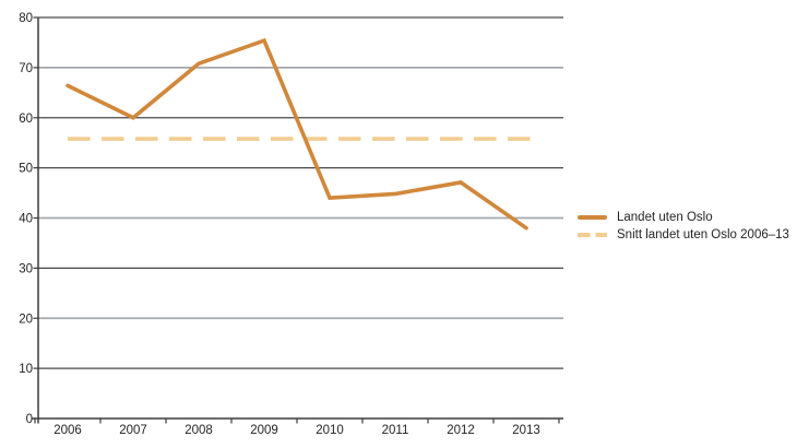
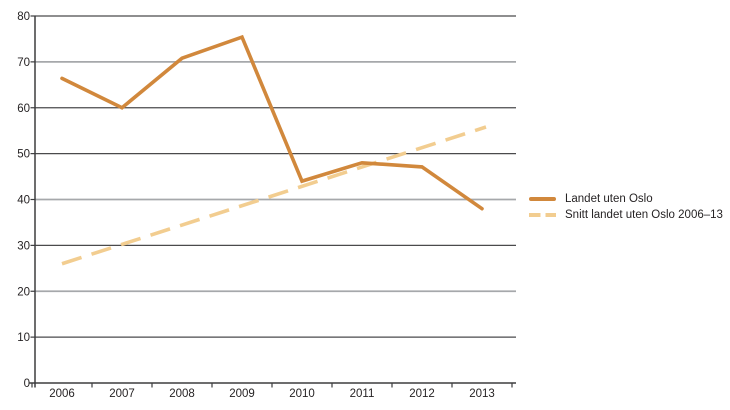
Snitt landet uten Oslo 2006–13/2006: 56 -> 26
Snitt landet uten Oslo 2006–13/2007: 56 -> 59
Landet uten Oslo/2011: 45 -> 48
Snitt landet uten Oslo 2006–13/2012: 56 -> 49
